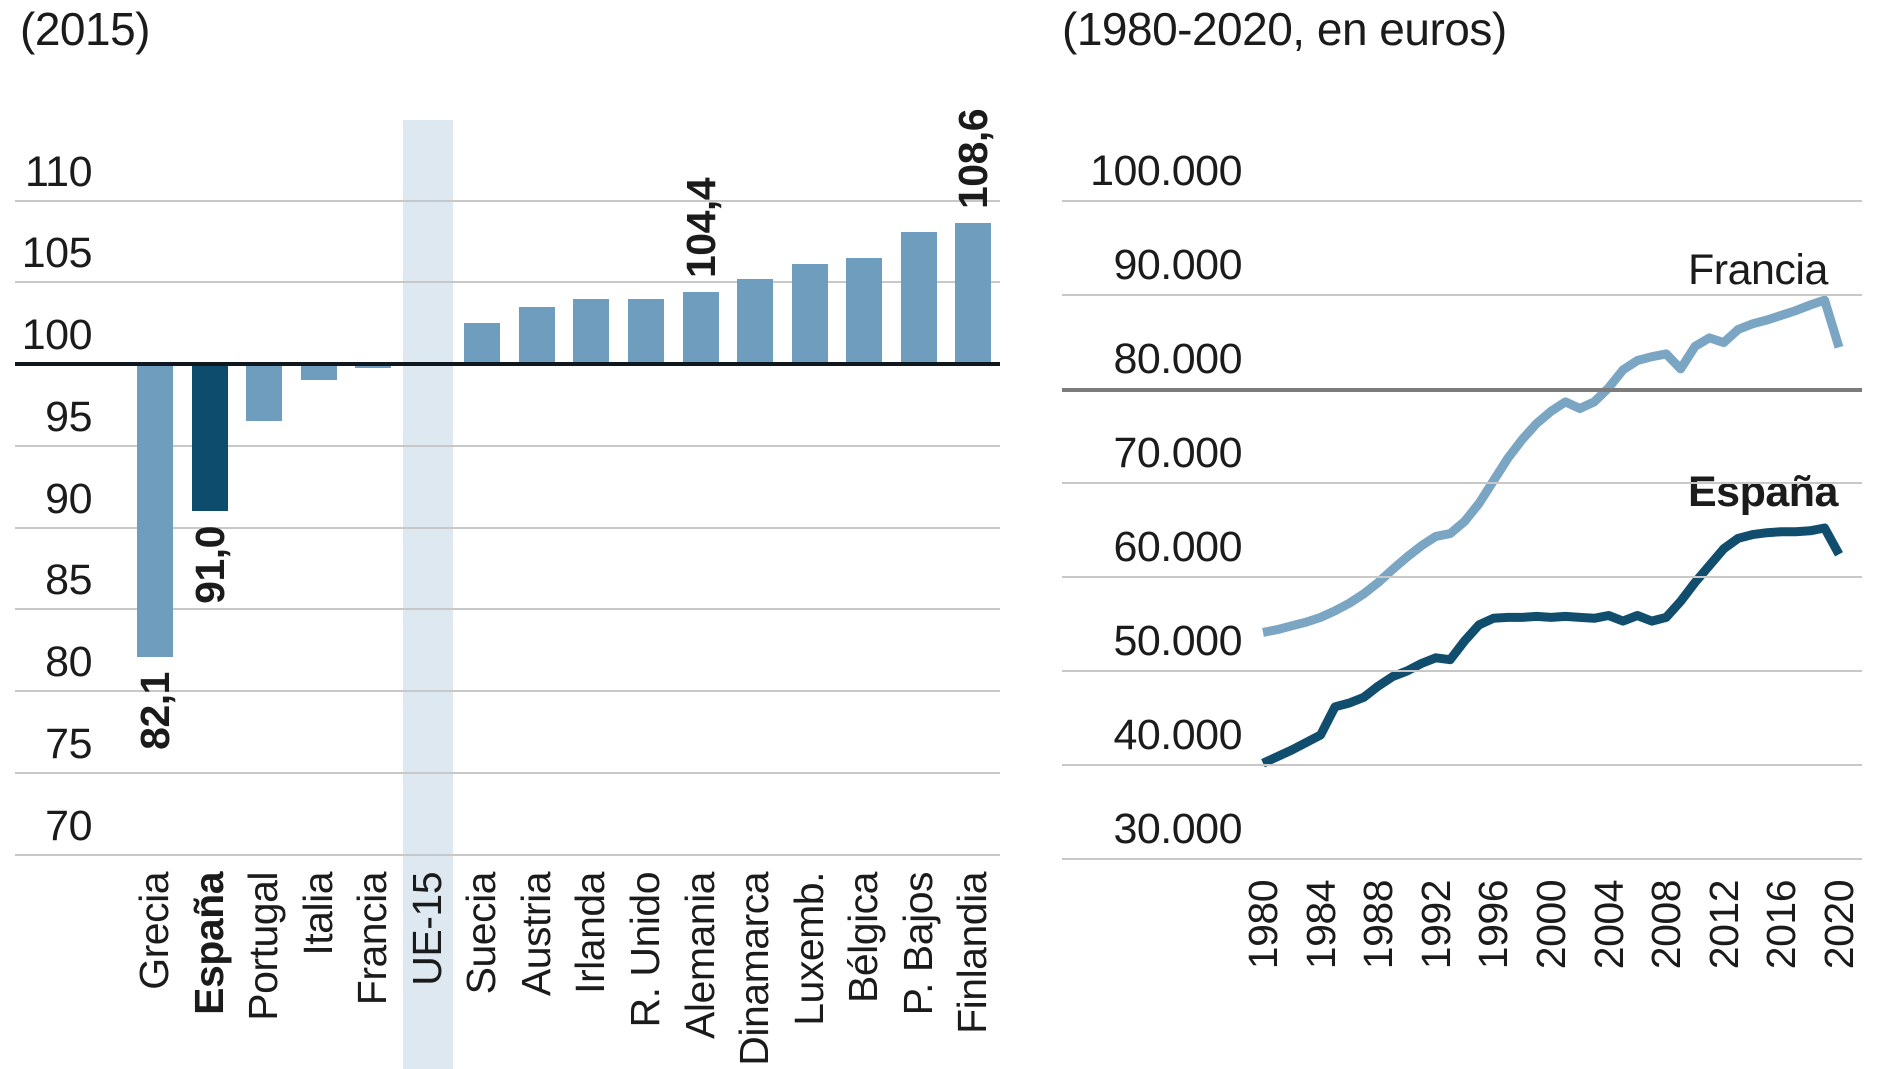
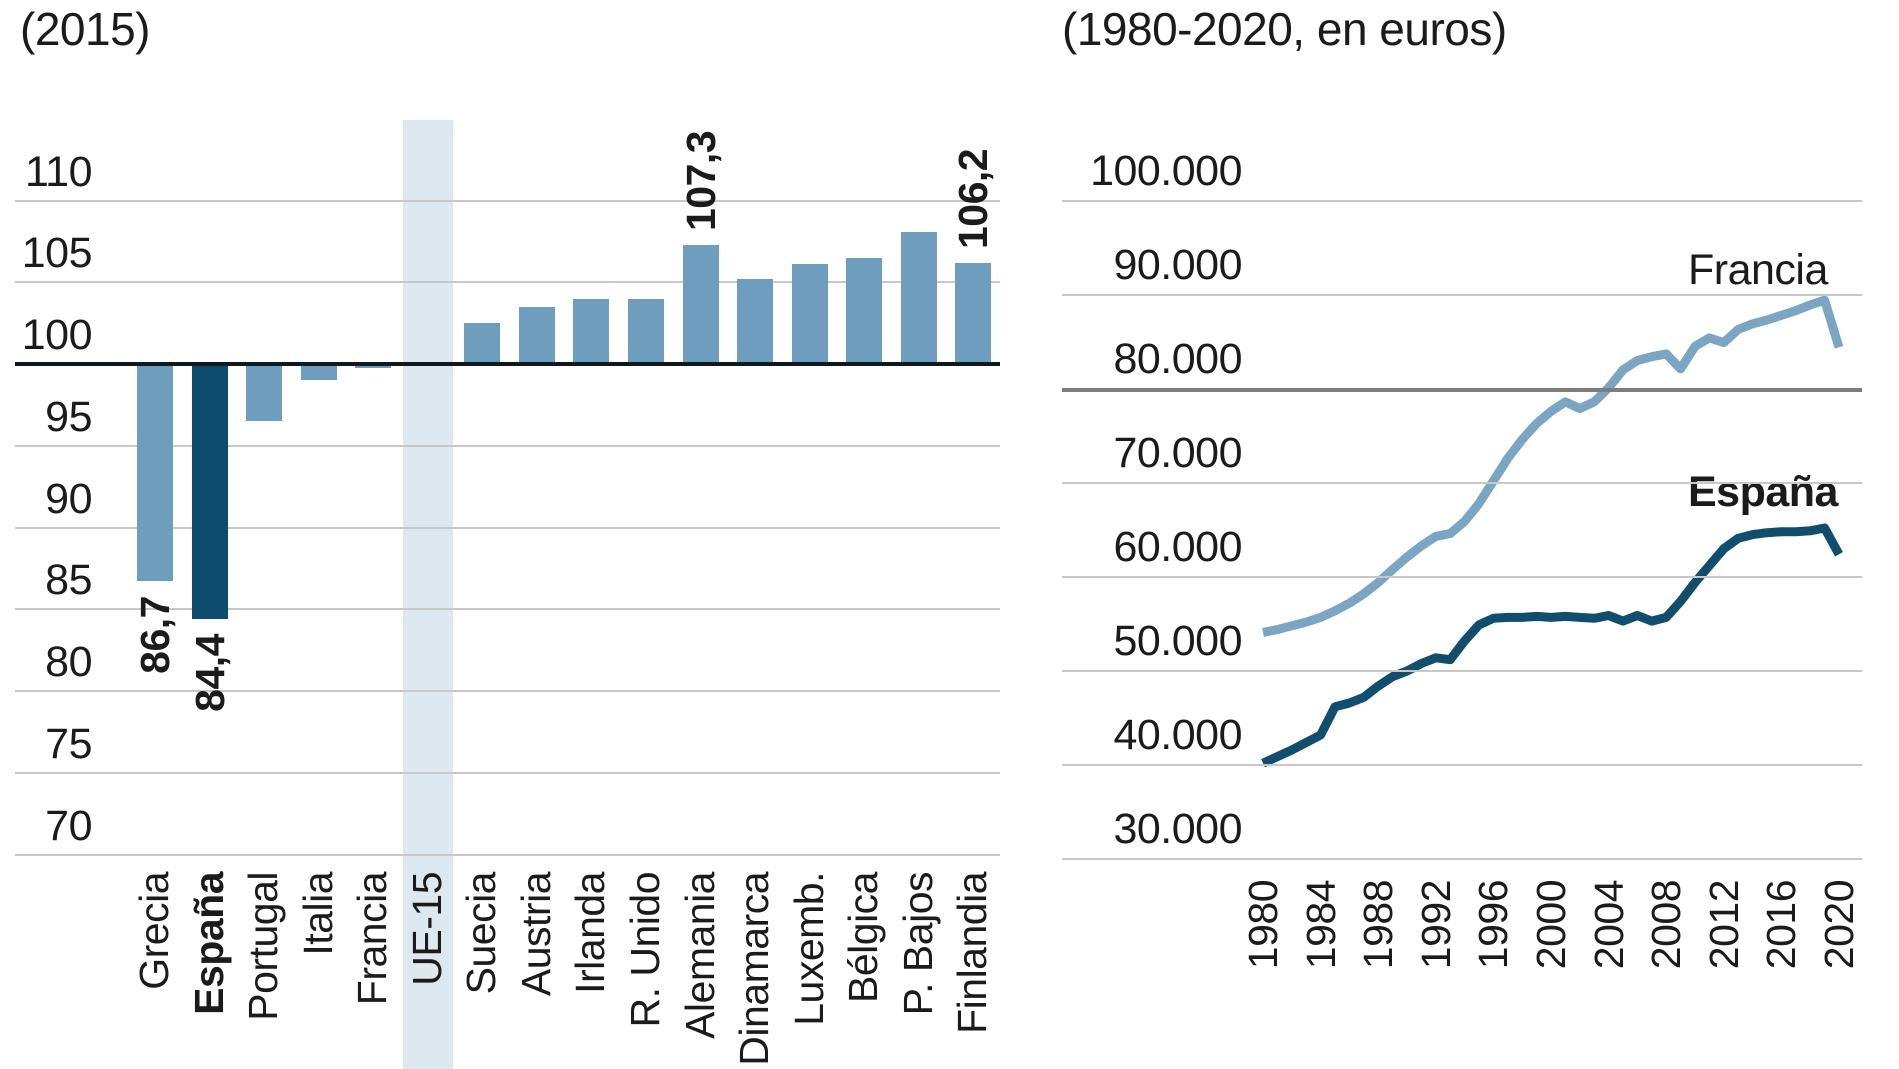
(2015)/Grecia: 82,1 -> 86,7
(2015)/España: 91,0 -> 84,4
(2015)/Alemania: 104,4 -> 107,3
(2015)/Finlandia: 108,6 -> 106,2
